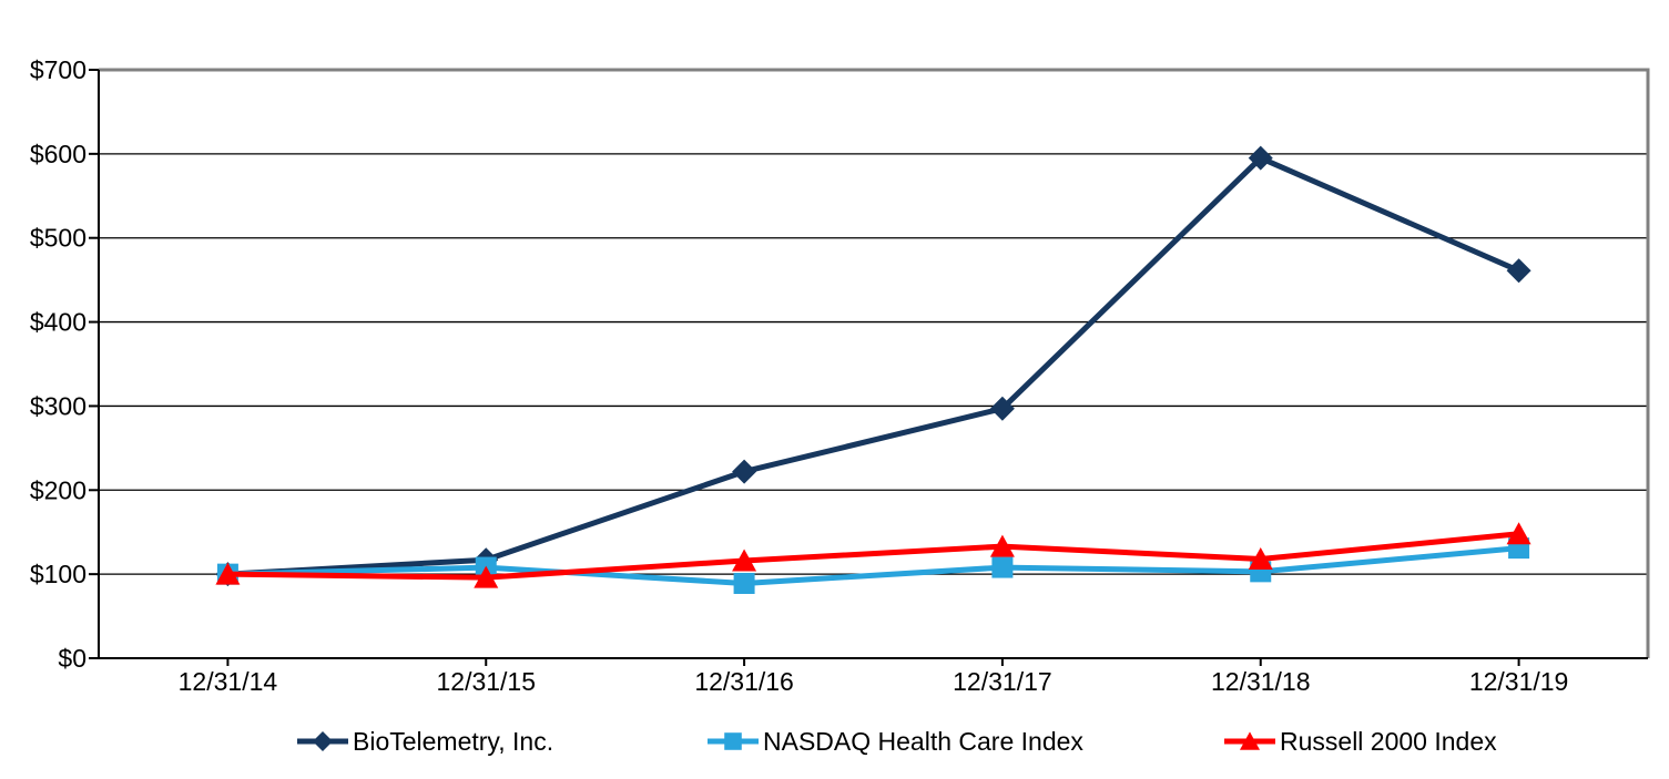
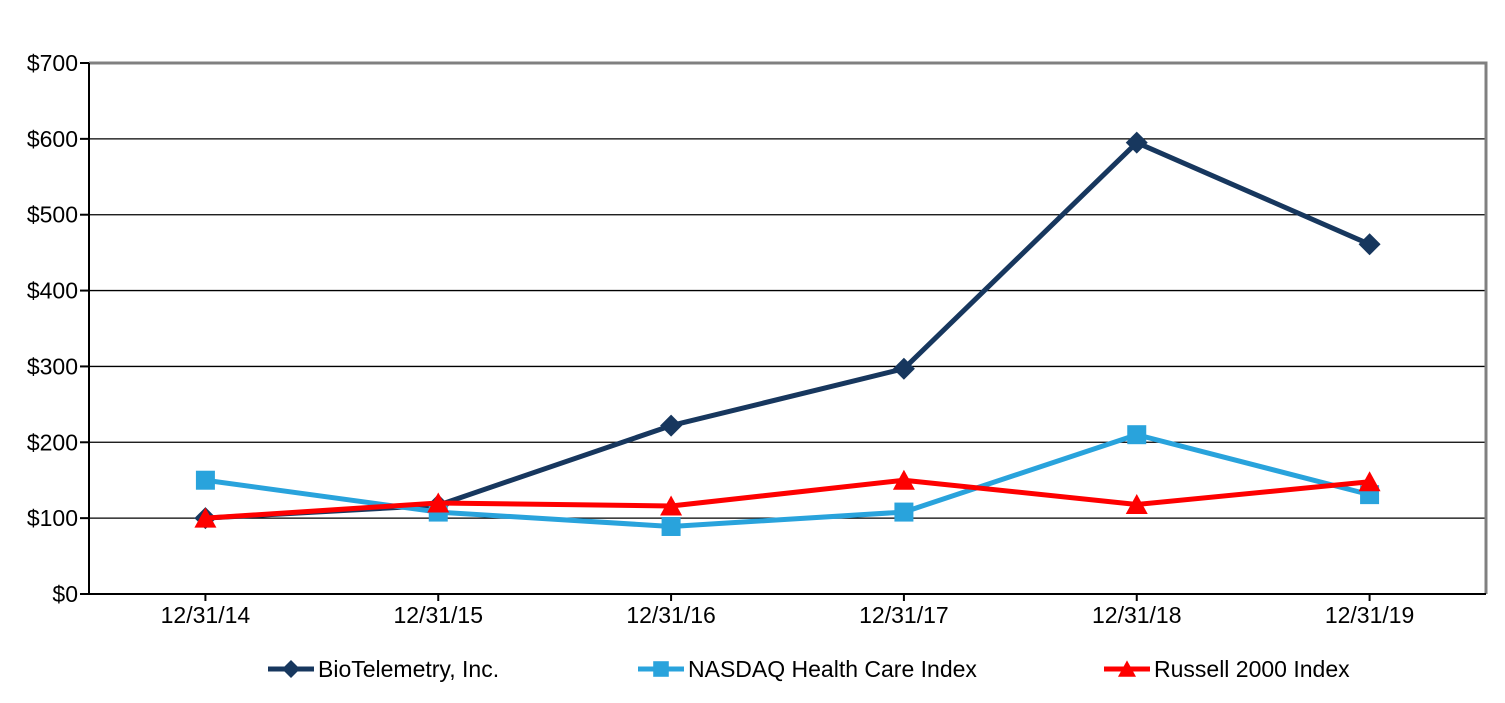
NASDAQ Health Care Index/12/31/14: $100 -> $150
Russell 2000 Index/12/31/15: $100 -> $120
Russell 2000 Index/12/31/17: $130 -> $150
NASDAQ Health Care Index/12/31/18: $100 -> $210
